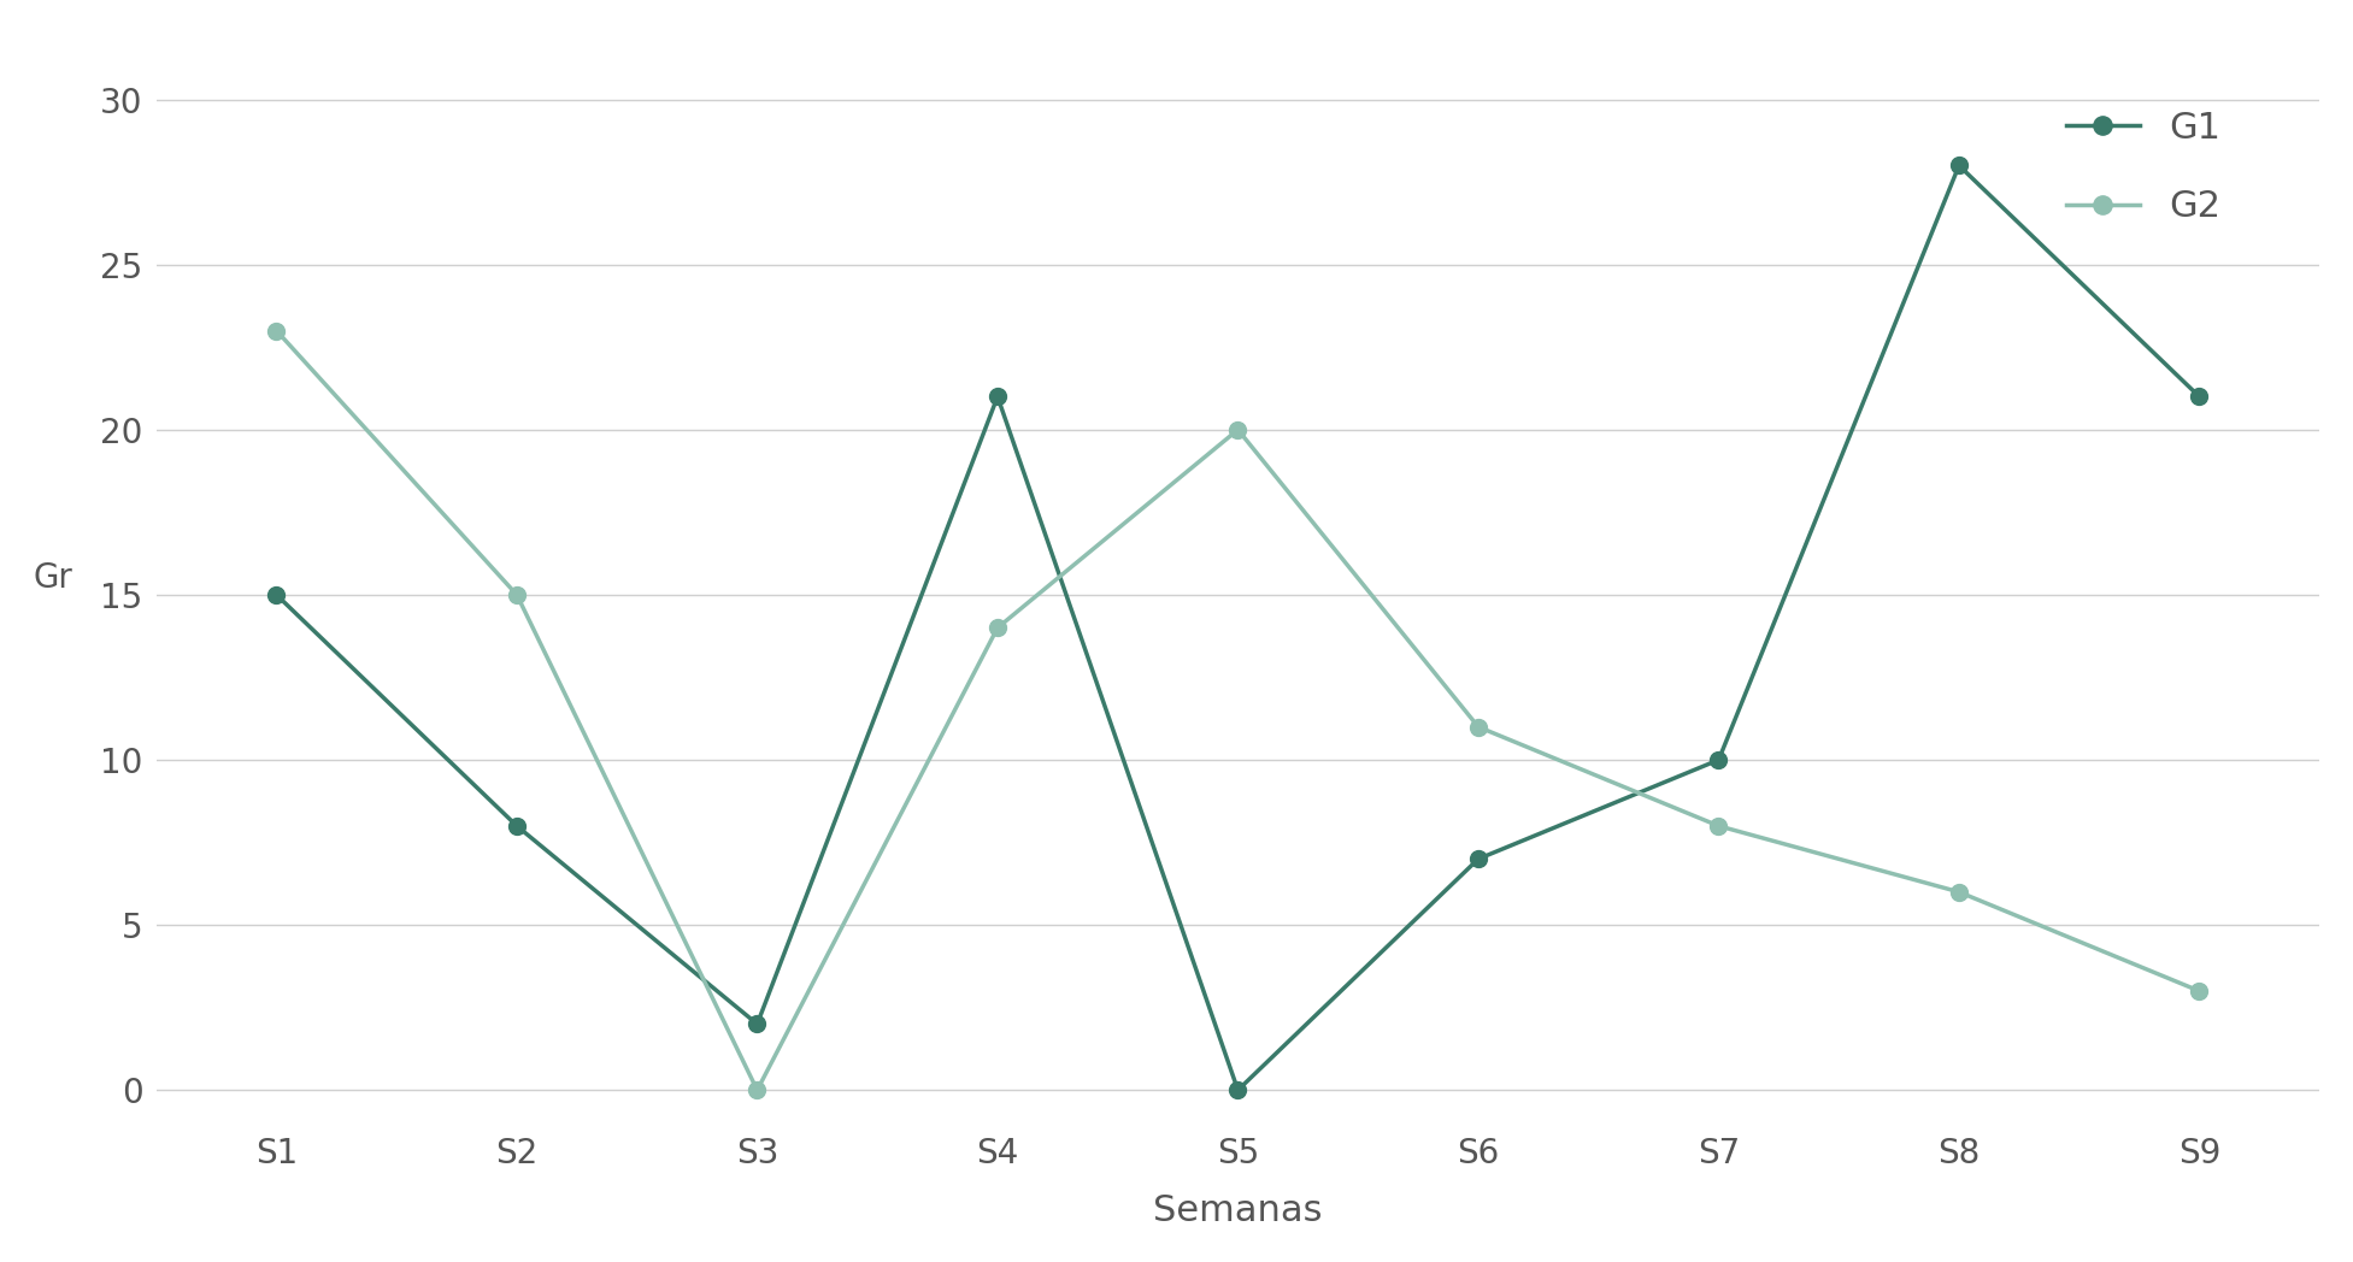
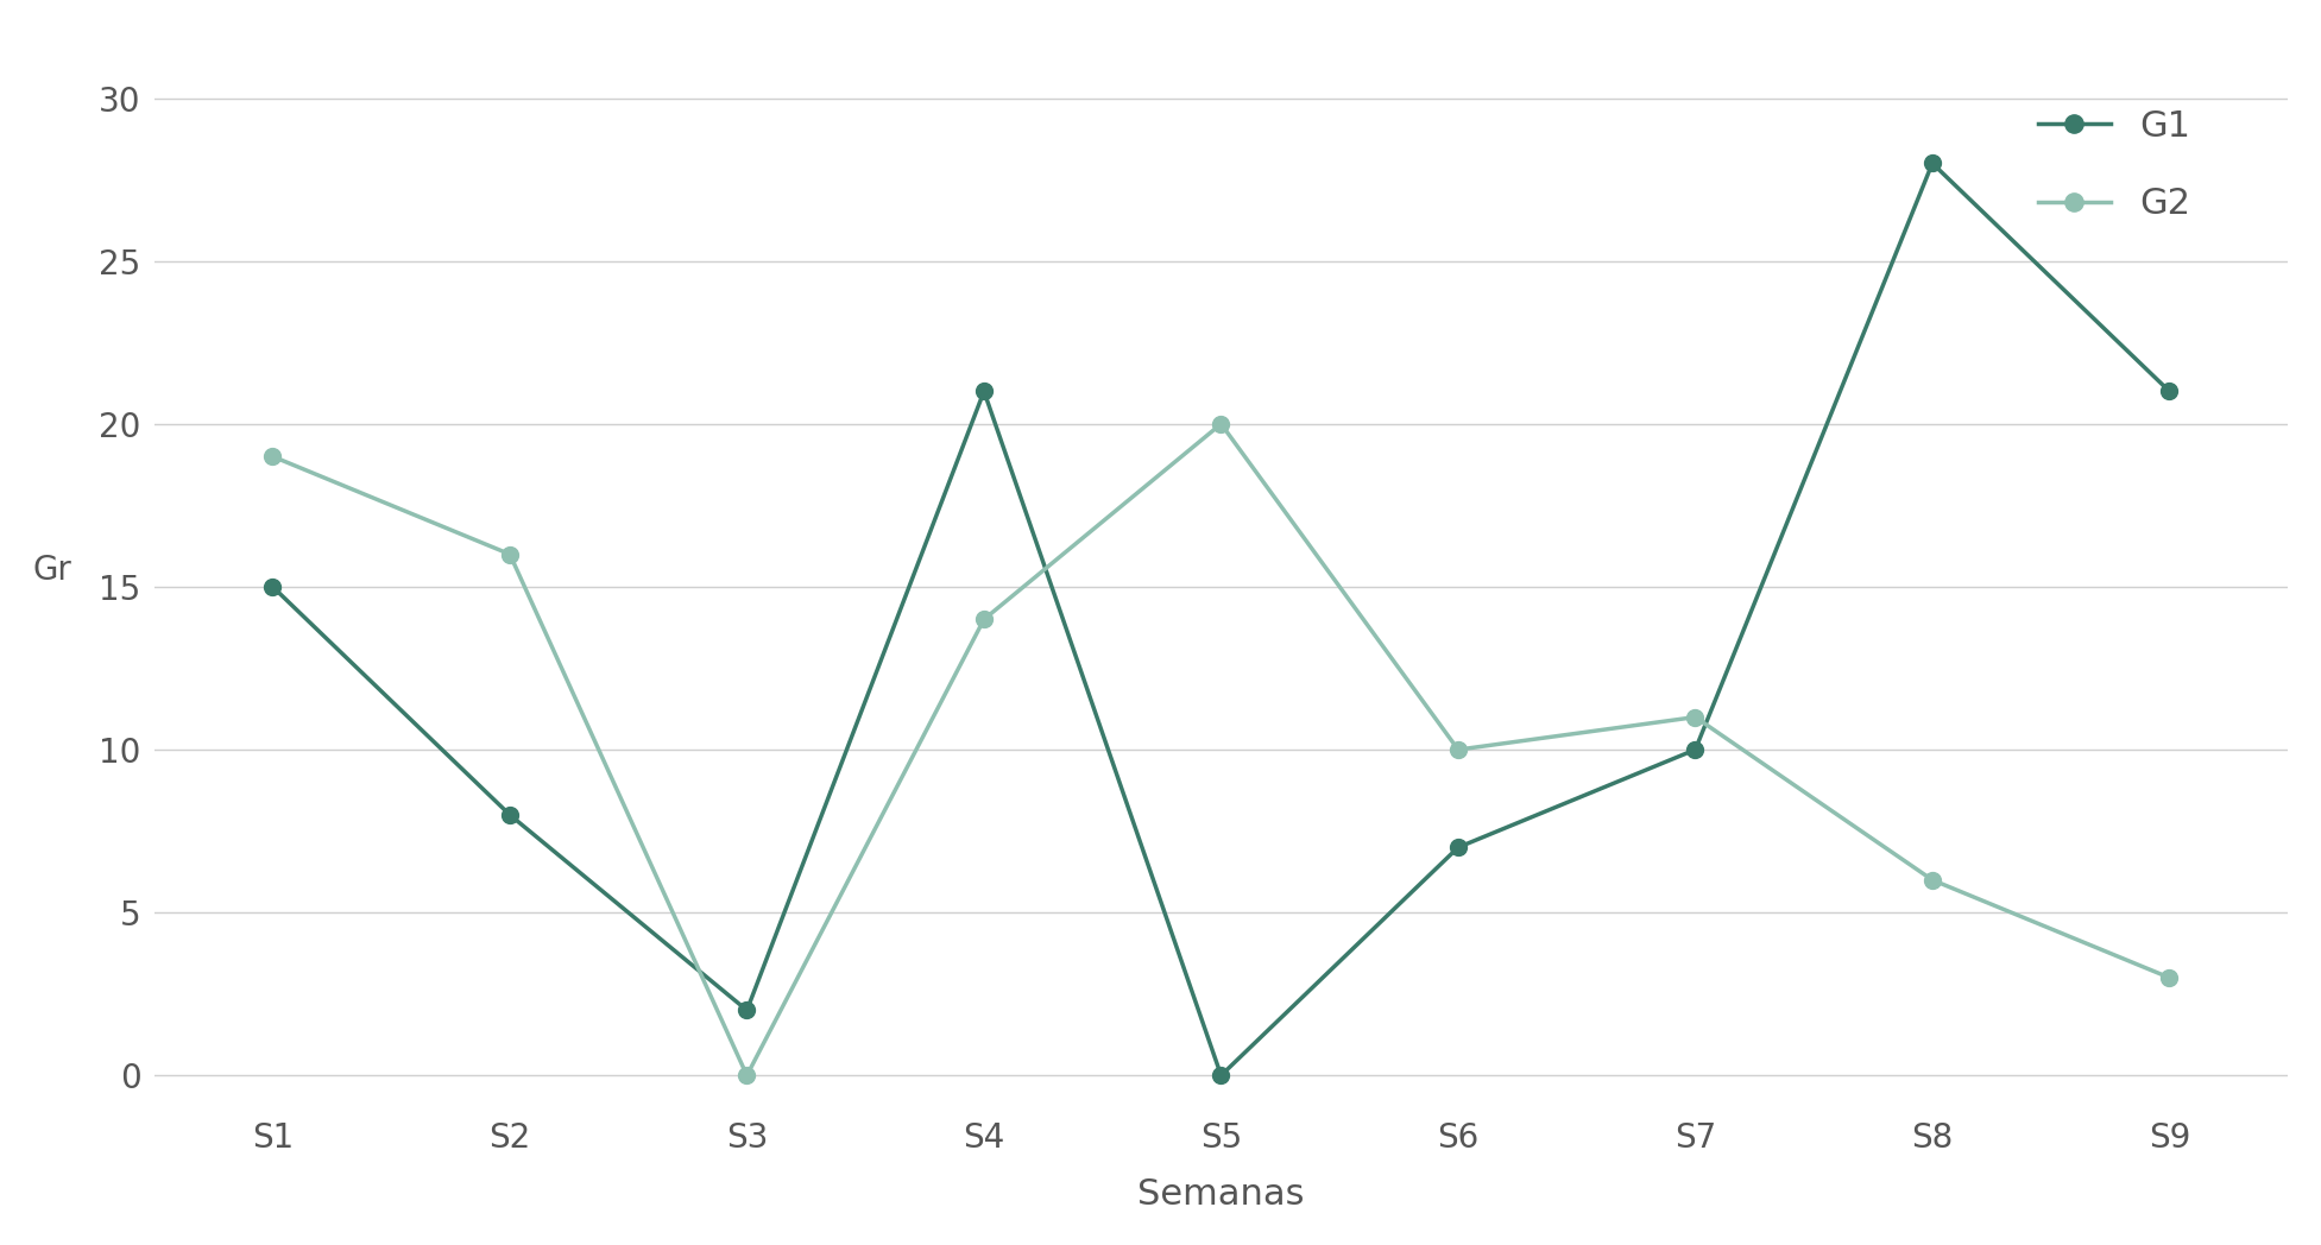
G2/S1: 23 -> 19
G2/S2: 15 -> 16
G2/S6: 11 -> 10
G2/S7: 8 -> 11
